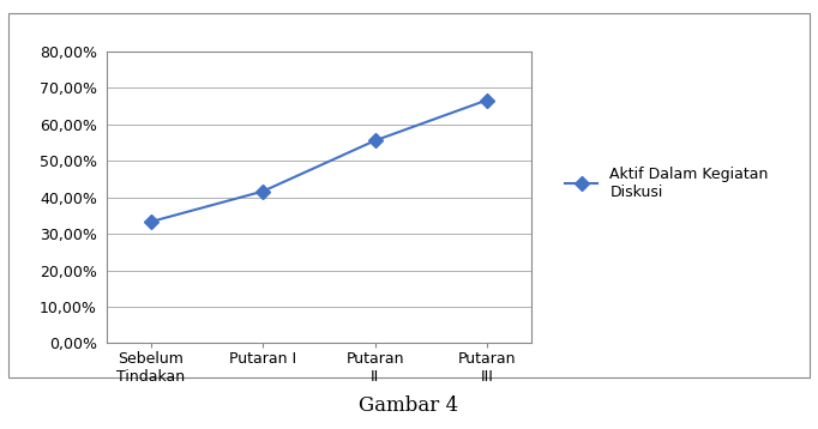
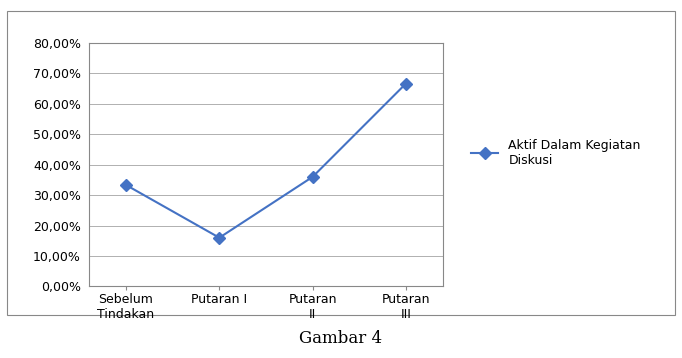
Putaran I: 41,7% -> 16,0%
Putaran II: 55,6% -> 36,0%
